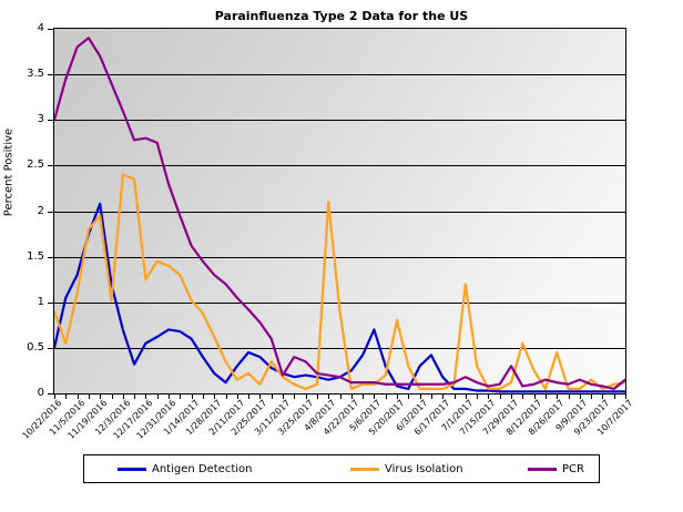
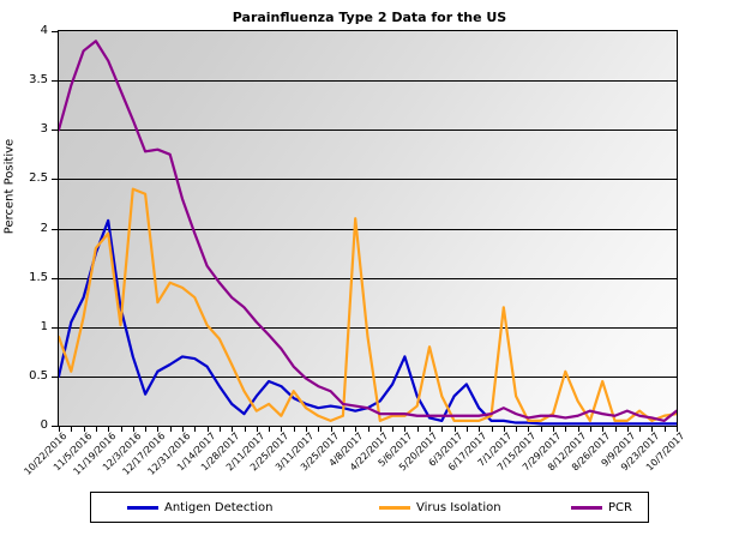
PCR/3/11/2017: 0.2 -> 0.5
PCR/7/29/2017: 0.3 -> 0.1
